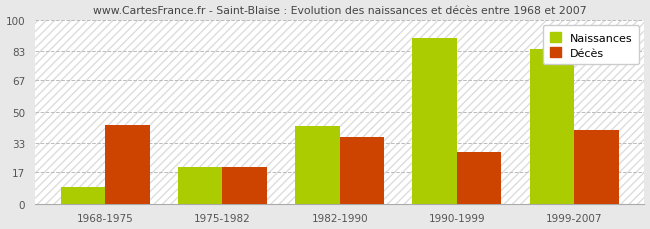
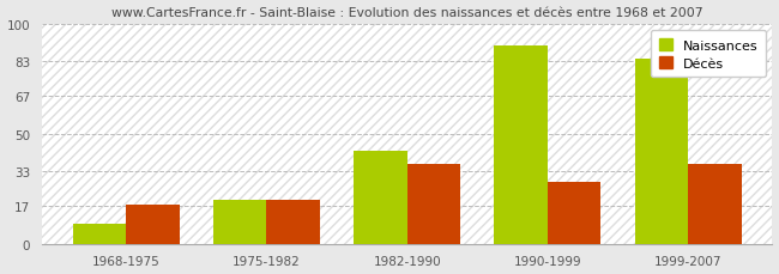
Décès/1968-1975: 43 -> 18
Décès/1999-2007: 40 -> 36
